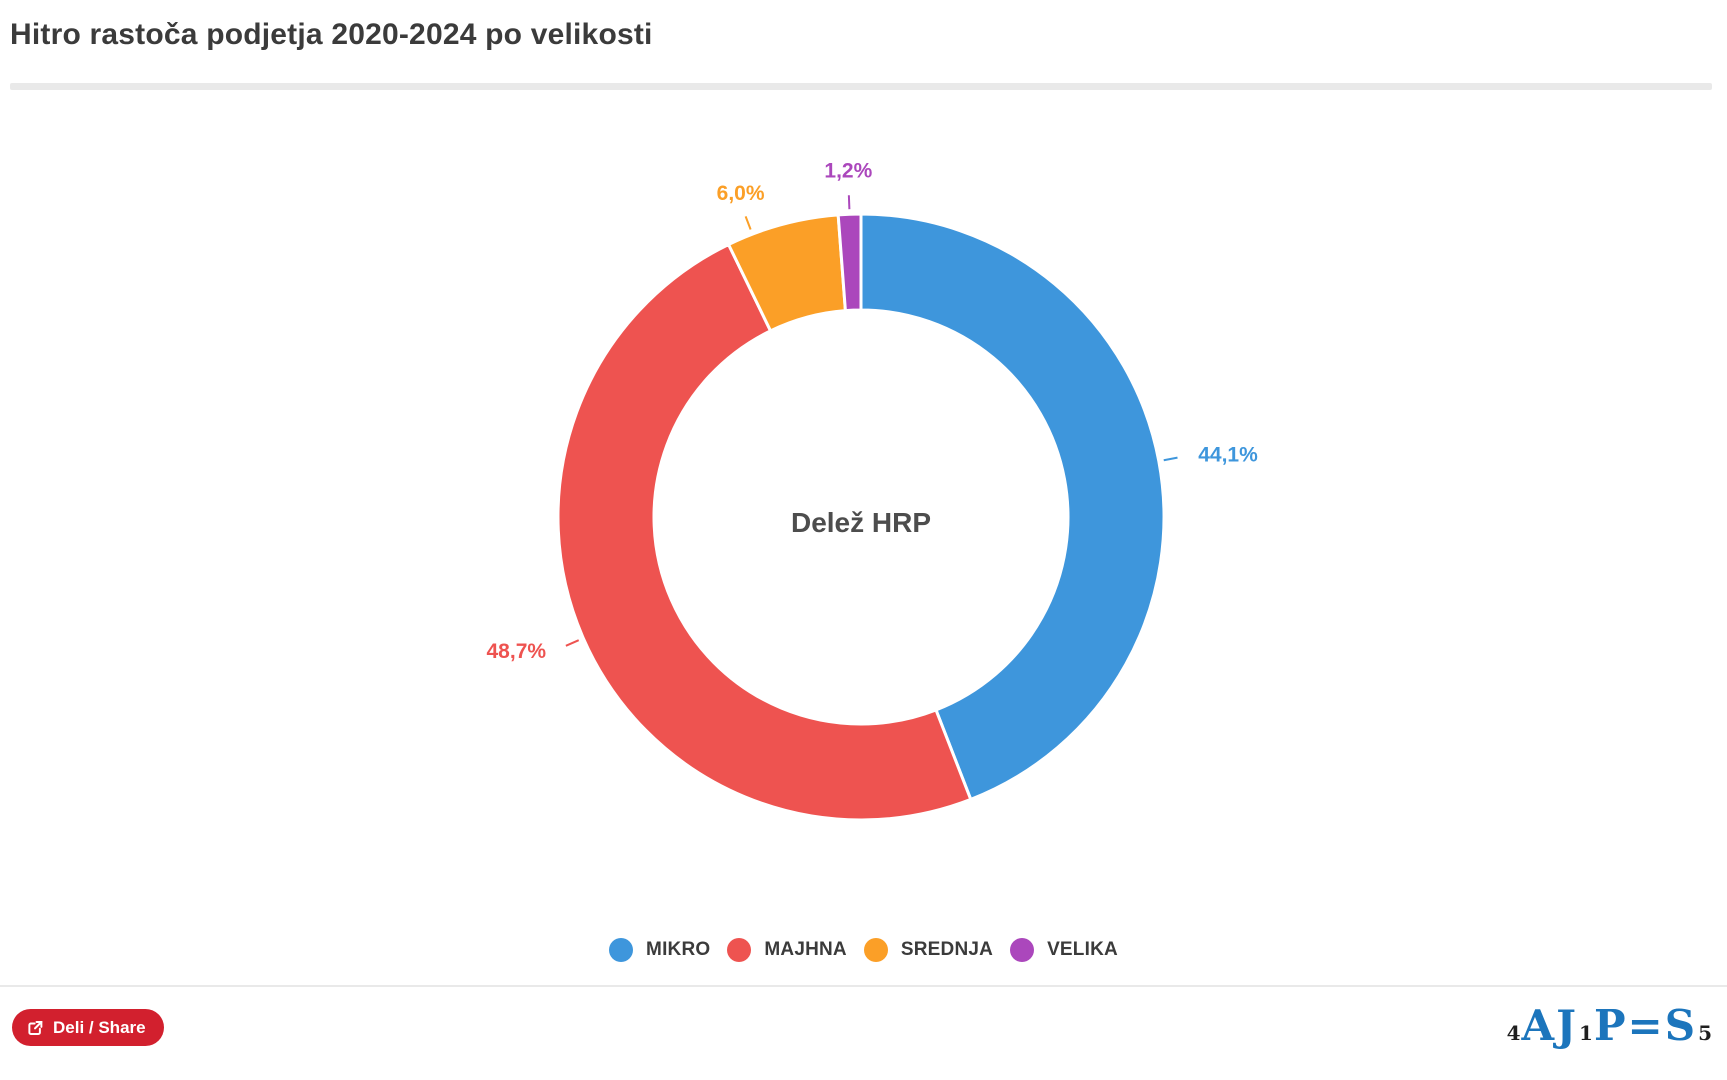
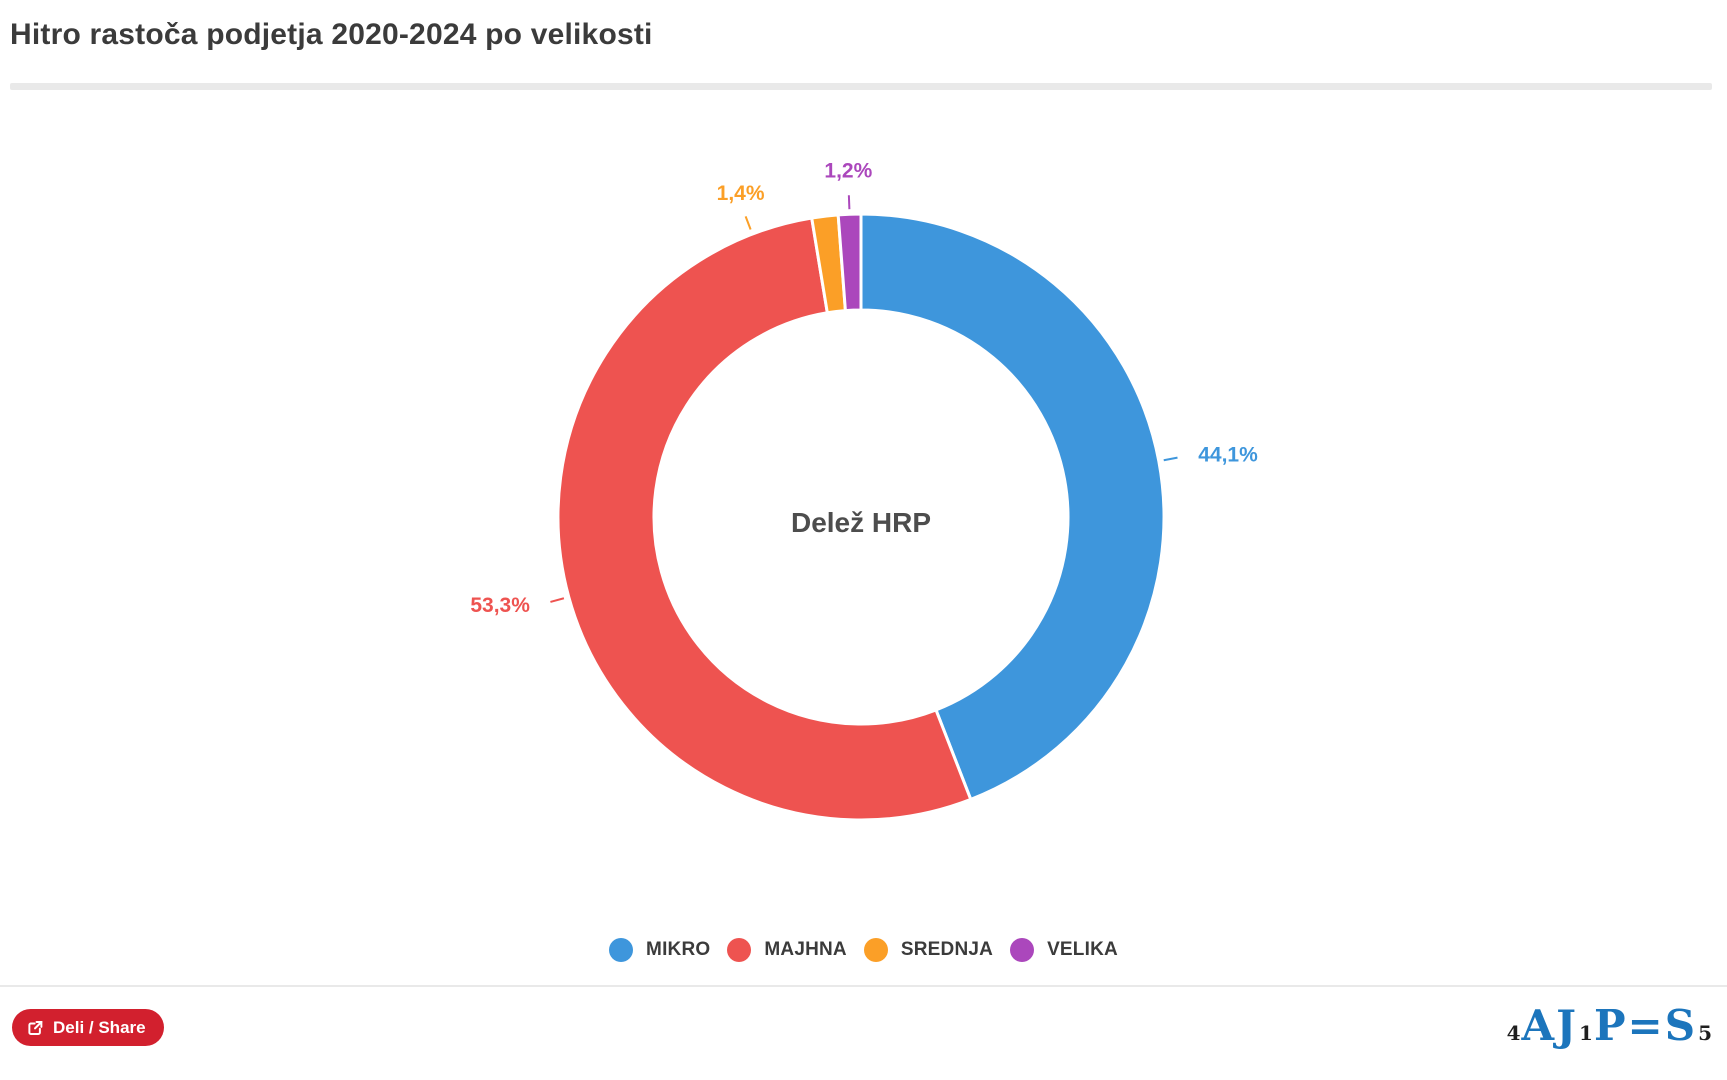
MAJHNA: 48,7% -> 53,3%
SREDNJA: 6,0% -> 1,4%
